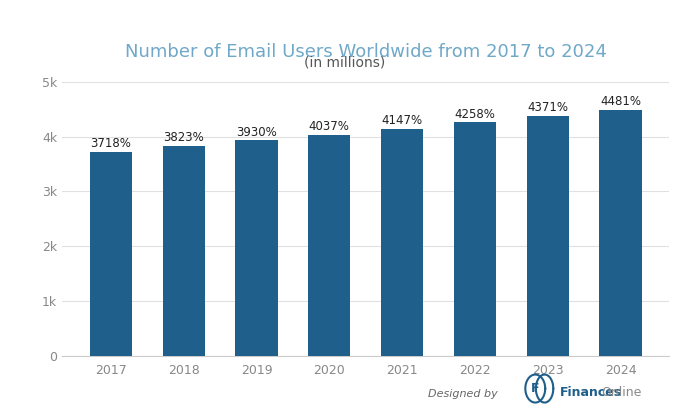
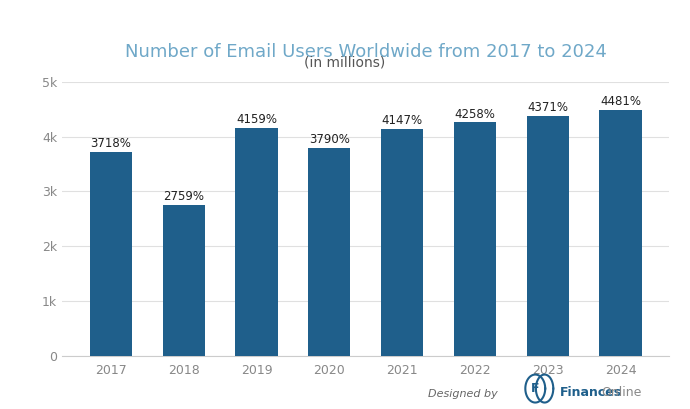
Number of Email Users Worldwide from 2017 to 2024/2018: 3823% -> 2759%
Number of Email Users Worldwide from 2017 to 2024/2019: 3930% -> 4159%
Number of Email Users Worldwide from 2017 to 2024/2020: 4037% -> 3790%
